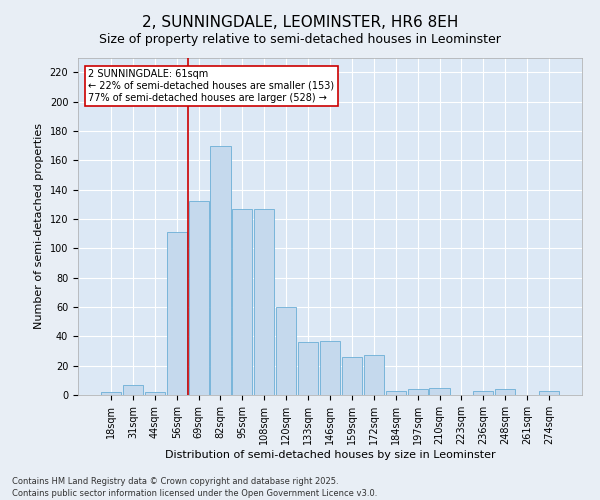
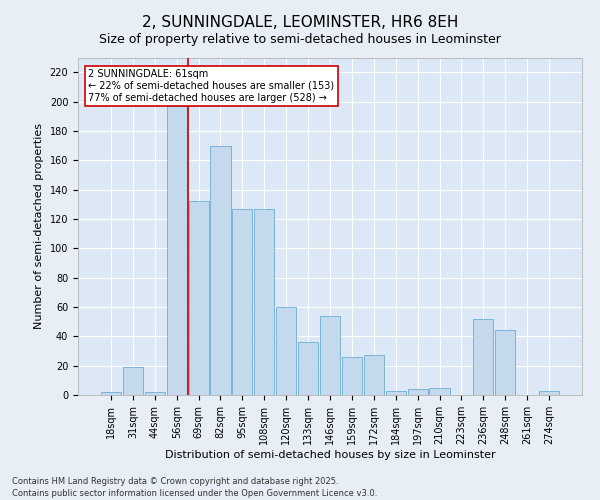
31sqm: 7 -> 19
56sqm: 111 -> 197
146sqm: 37 -> 54
236sqm: 3 -> 52
248sqm: 4 -> 44
